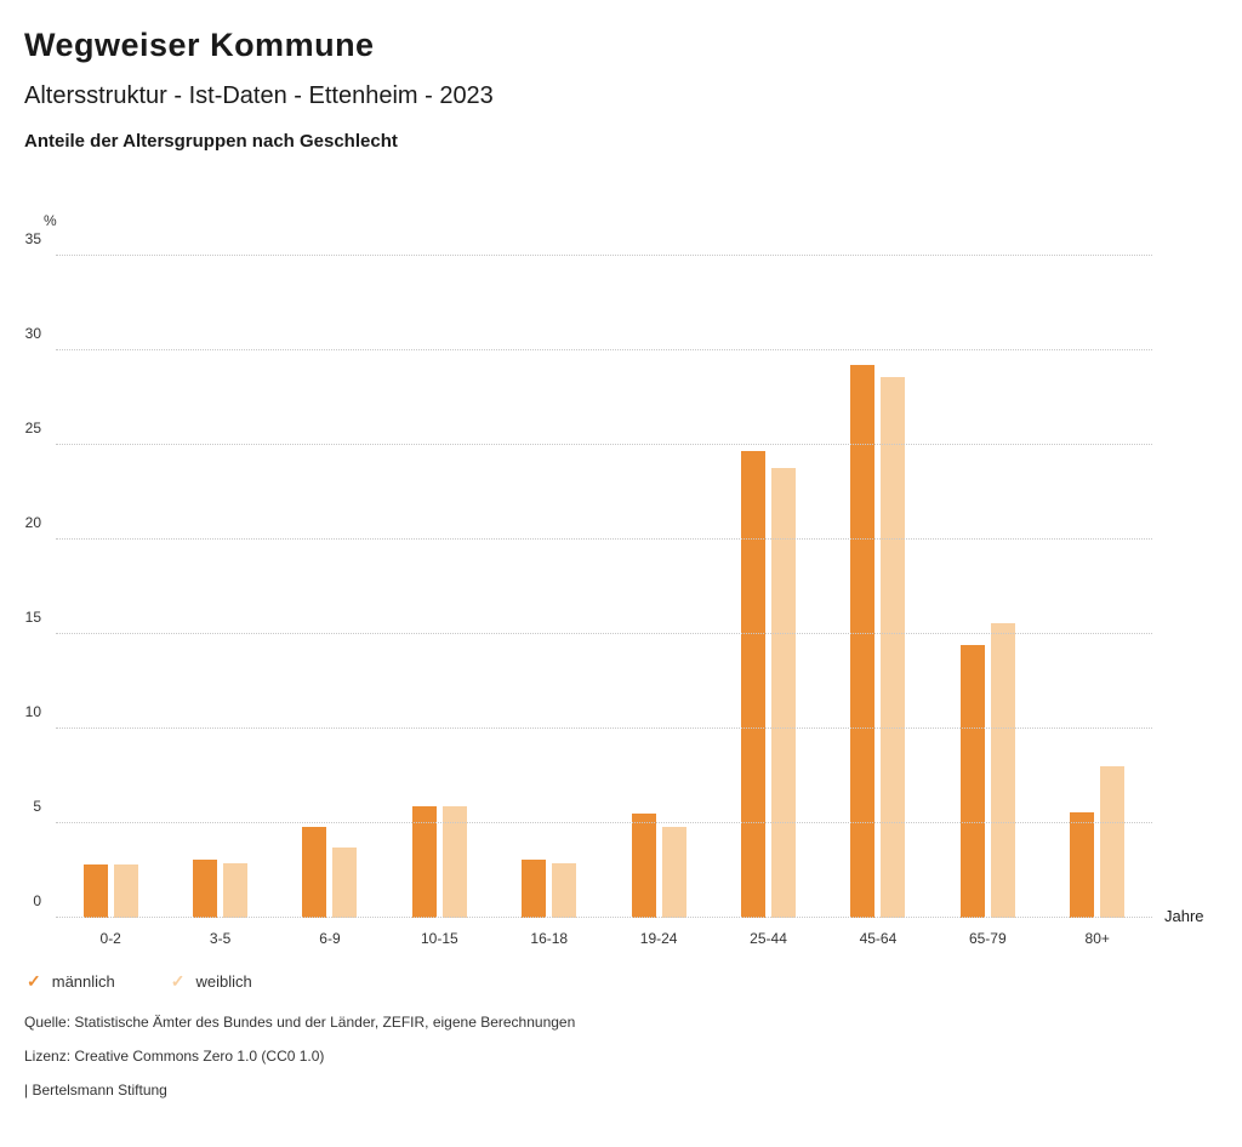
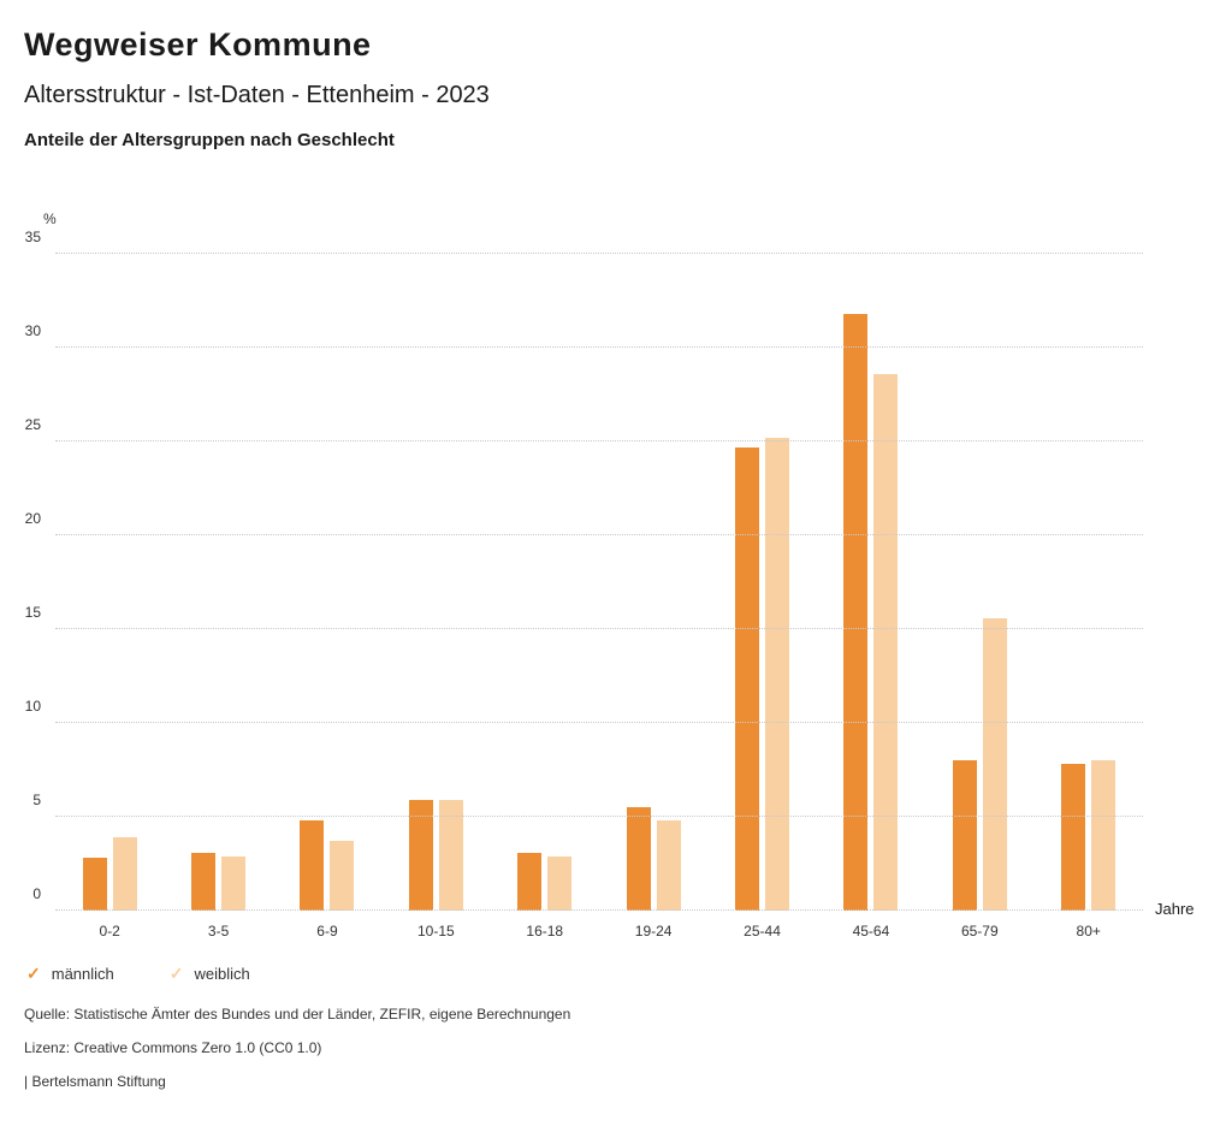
weiblich/0-2: 2.8 -> 3.9
weiblich/25-44: 23.8 -> 25.2
männlich/45-64: 29.2 -> 31.8
männlich/65-79: 14.4 -> 8.0
männlich/80+: 5.6 -> 7.8
